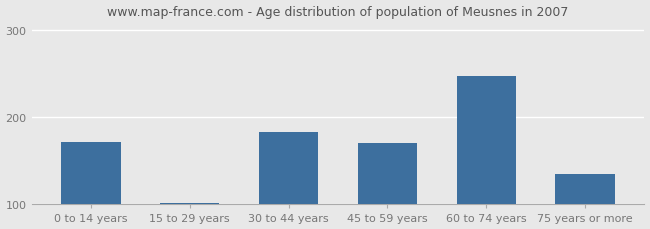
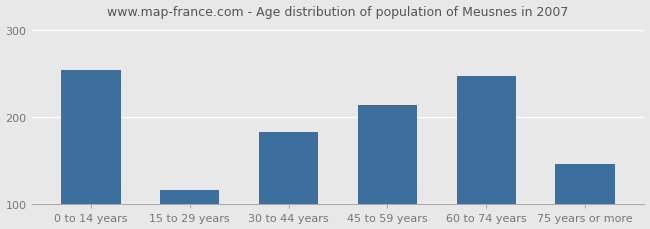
0 to 14 years: 172 -> 254
15 to 29 years: 102 -> 116
45 to 59 years: 171 -> 214
75 years or more: 135 -> 146
